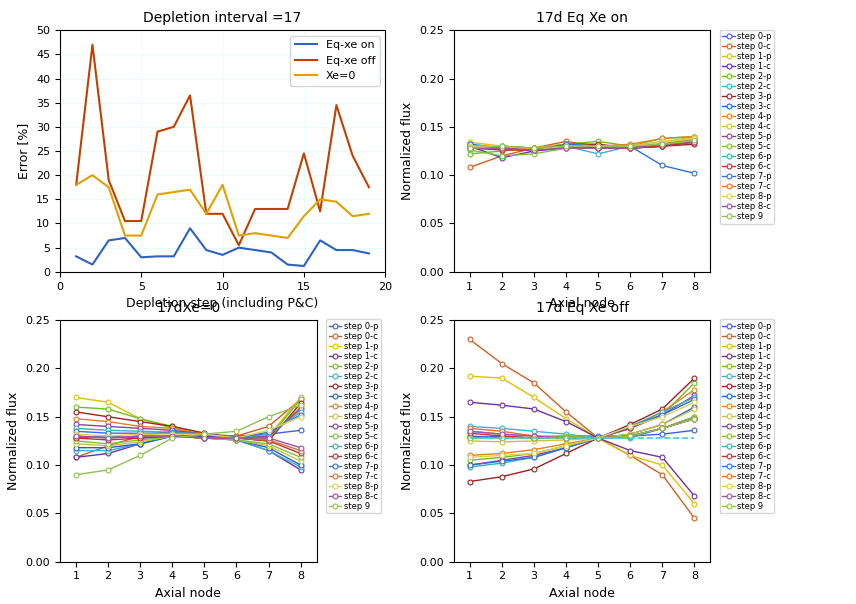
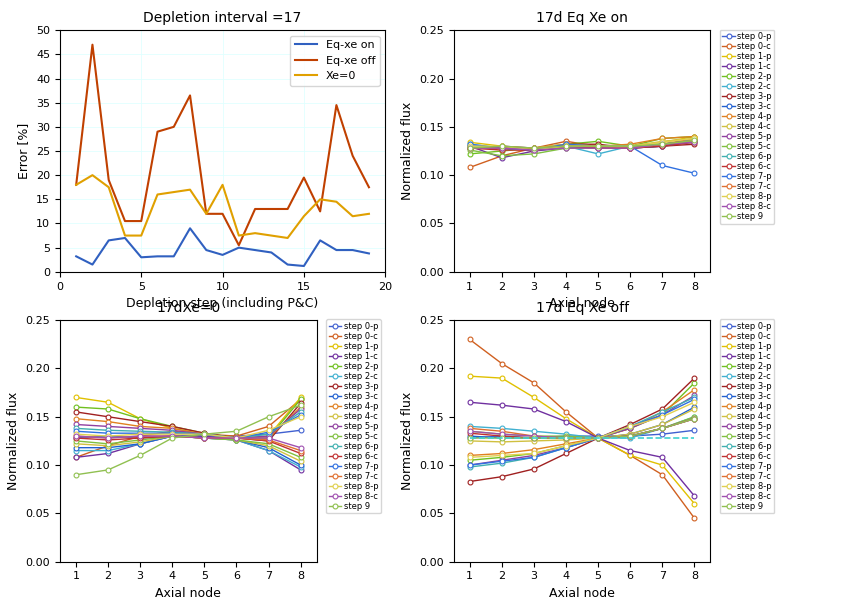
Depletion interval =17/Eq-xe off/15: 24.5 -> 19.5
